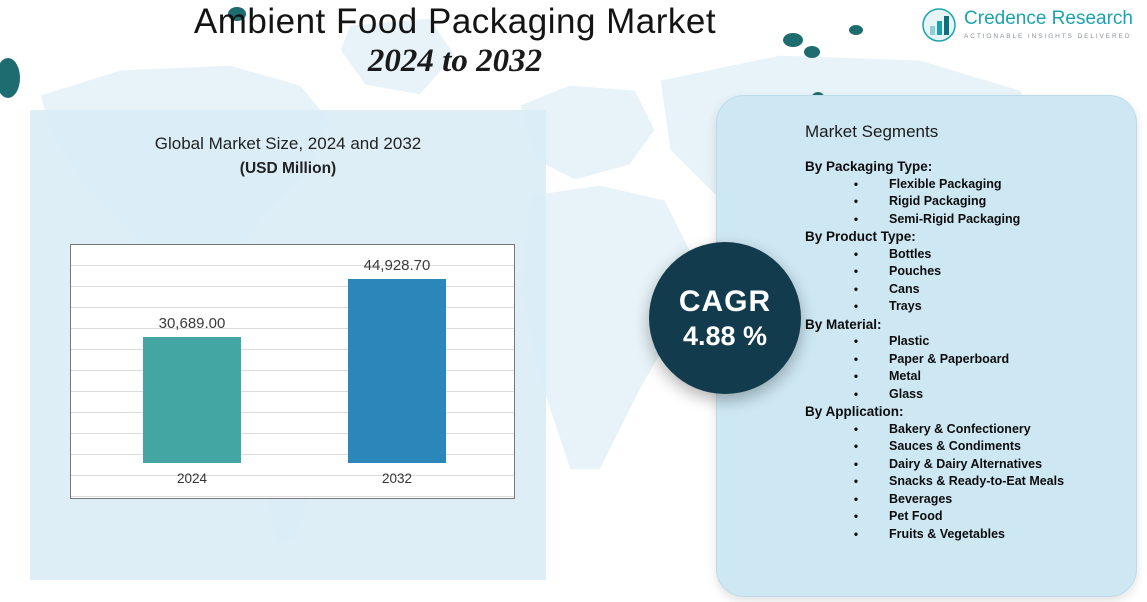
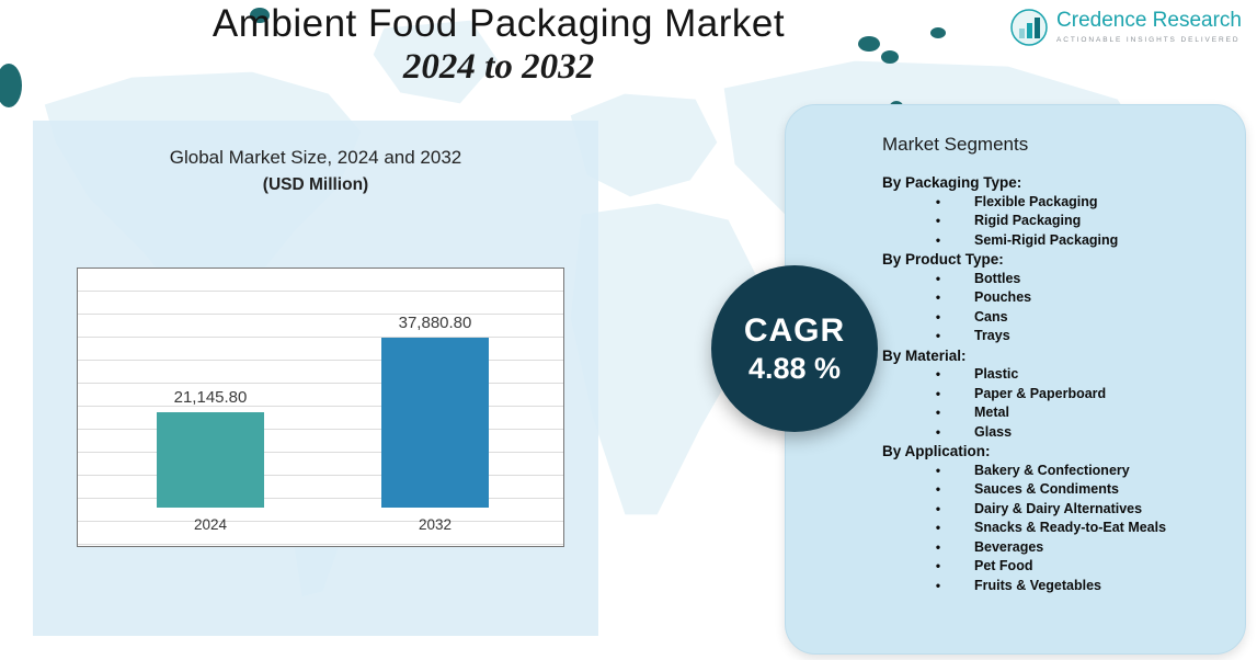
2024: 30,689.00 -> 21,145.80
2032: 44,928.70 -> 37,880.80
